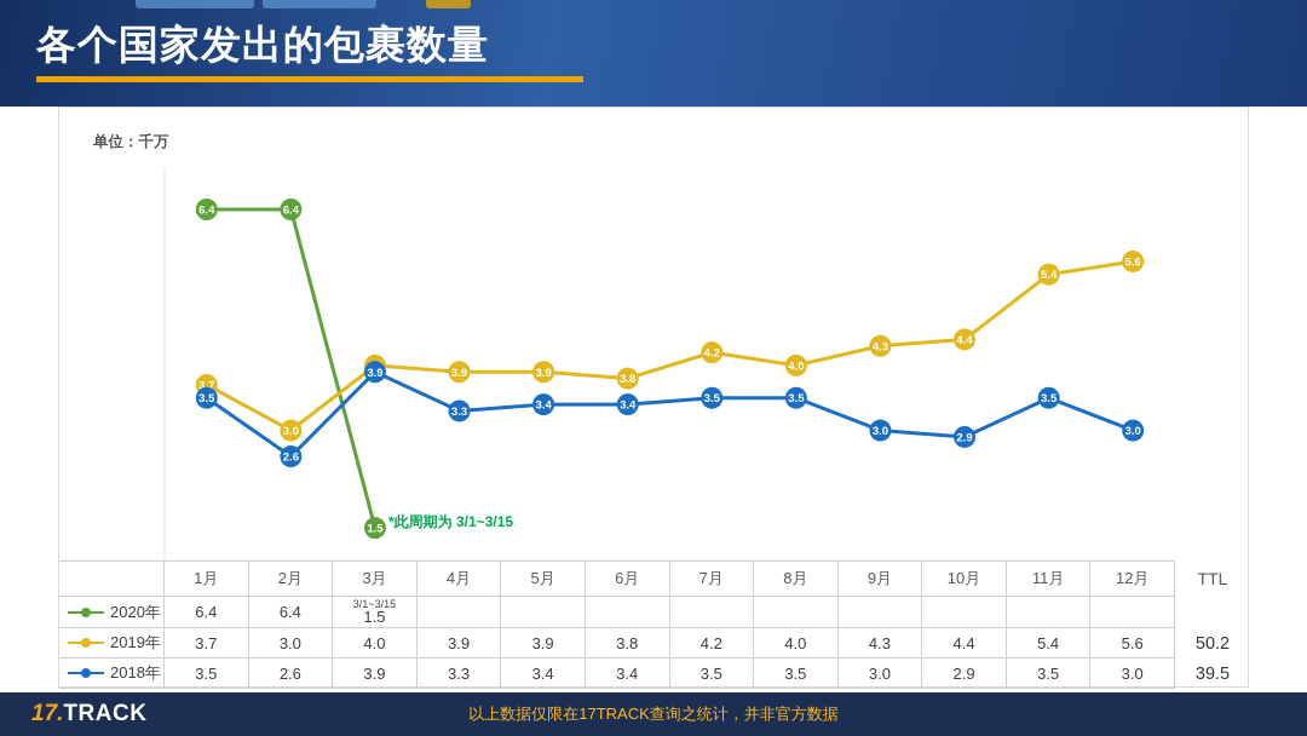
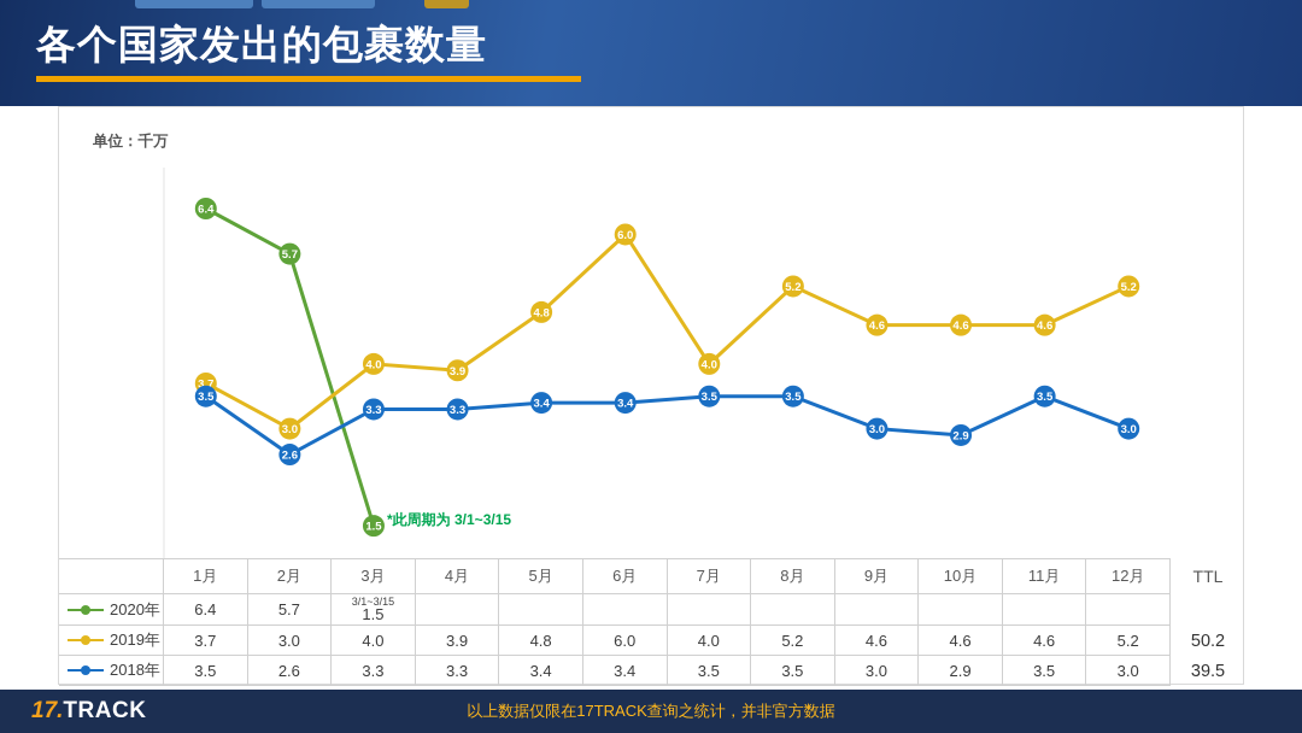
2020年/2月: 6.4 -> 5.7
2018年/3月: 3.9 -> 3.3
2019年/5月: 3.9 -> 4.8
2019年/6月: 3.8 -> 6.0
2019年/7月: 4.2 -> 4.0
2019年/8月: 4.0 -> 5.2
2019年/9月: 4.3 -> 4.6
2019年/10月: 4.4 -> 4.6
2019年/11月: 5.4 -> 4.6
2019年/12月: 5.6 -> 5.2
